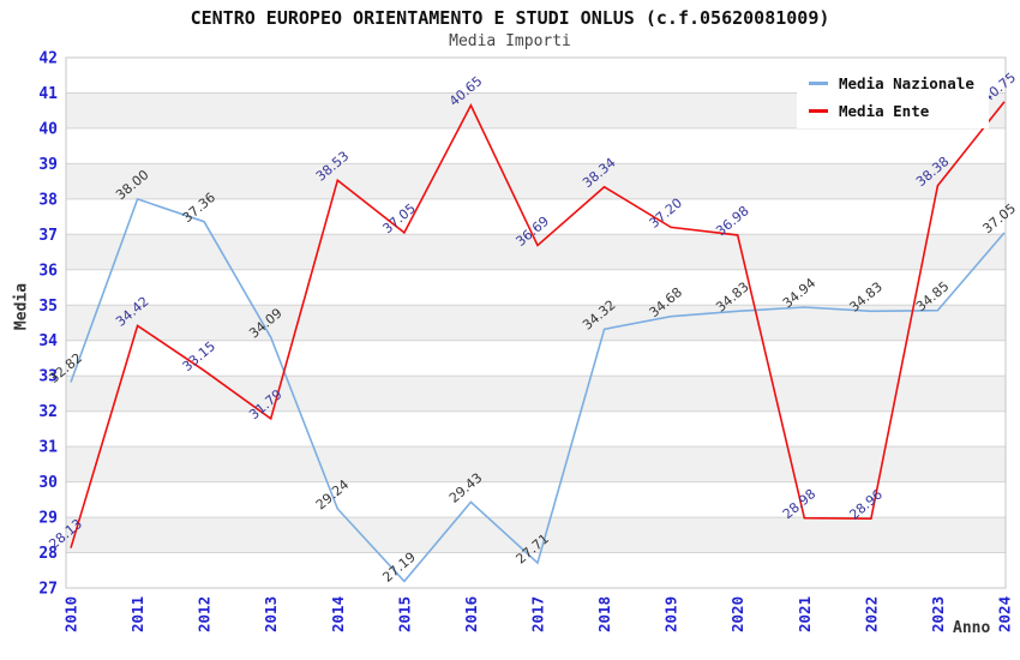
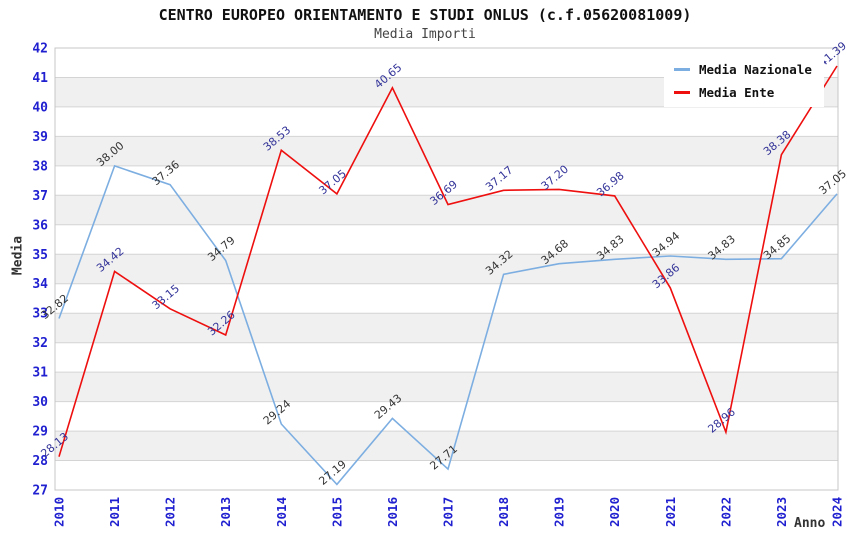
Media Nazionale/2013: 34.09 -> 34.79
Media Ente/2013: 31.79 -> 32.26
Media Ente/2018: 38.34 -> 37.17
Media Ente/2021: 28.98 -> 33.86
Media Ente/2024: 40.75 -> 41.39
